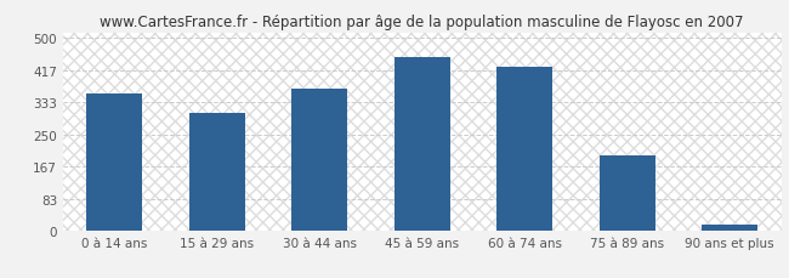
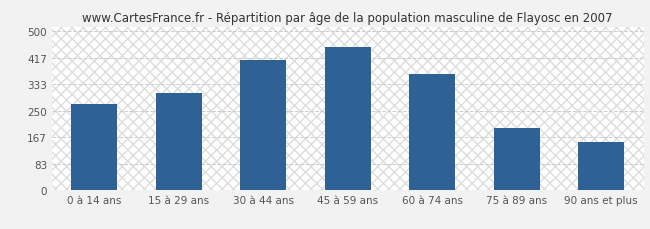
0 à 14 ans: 355 -> 270
30 à 44 ans: 370 -> 410
60 à 74 ans: 425 -> 365
90 ans et plus: 15 -> 150
